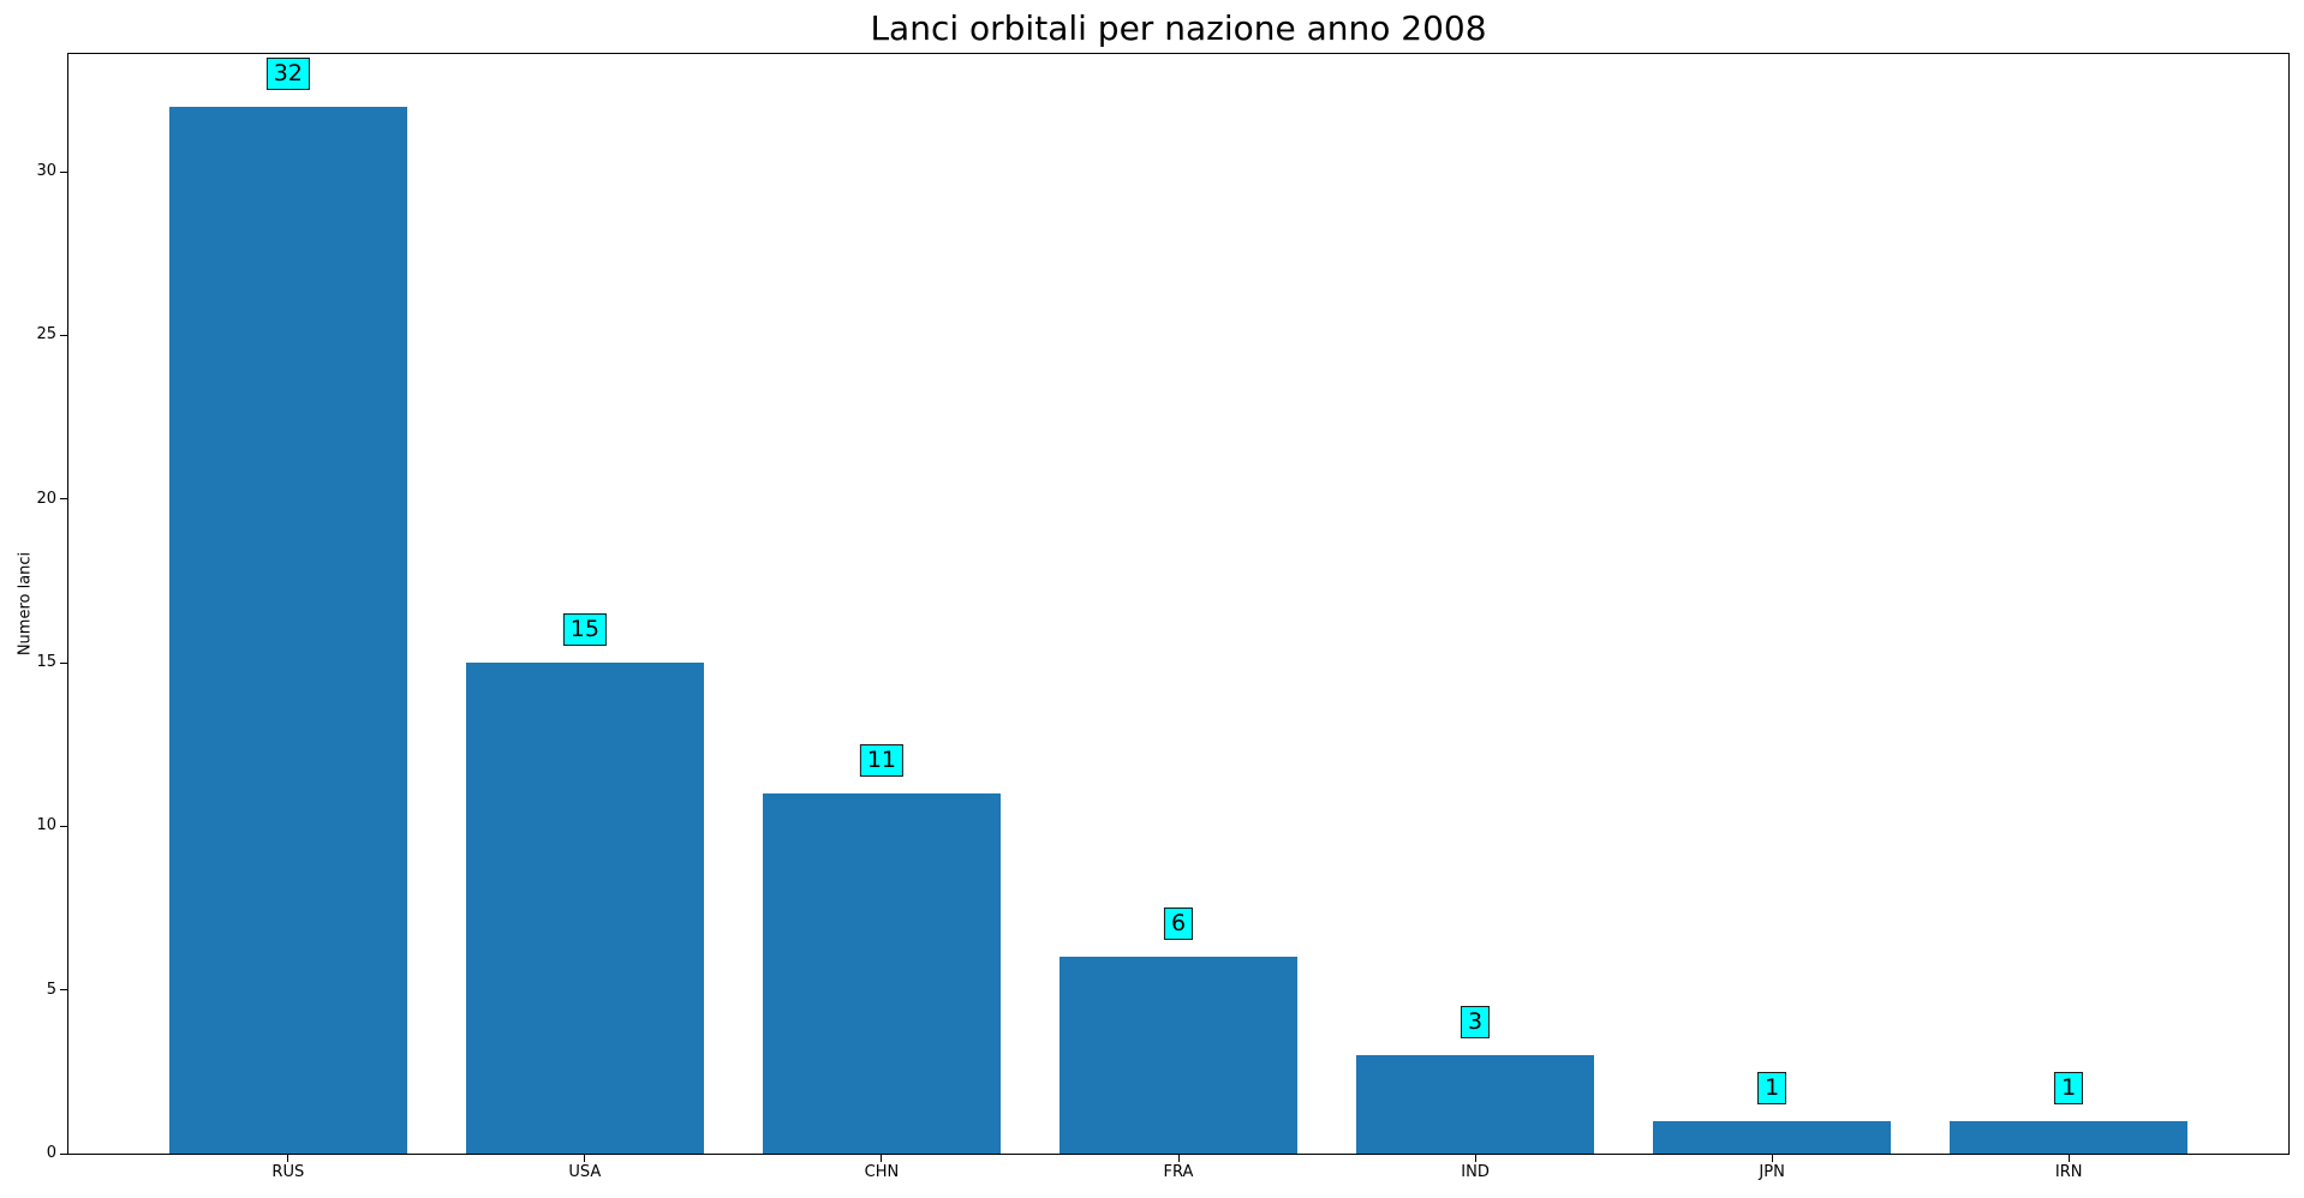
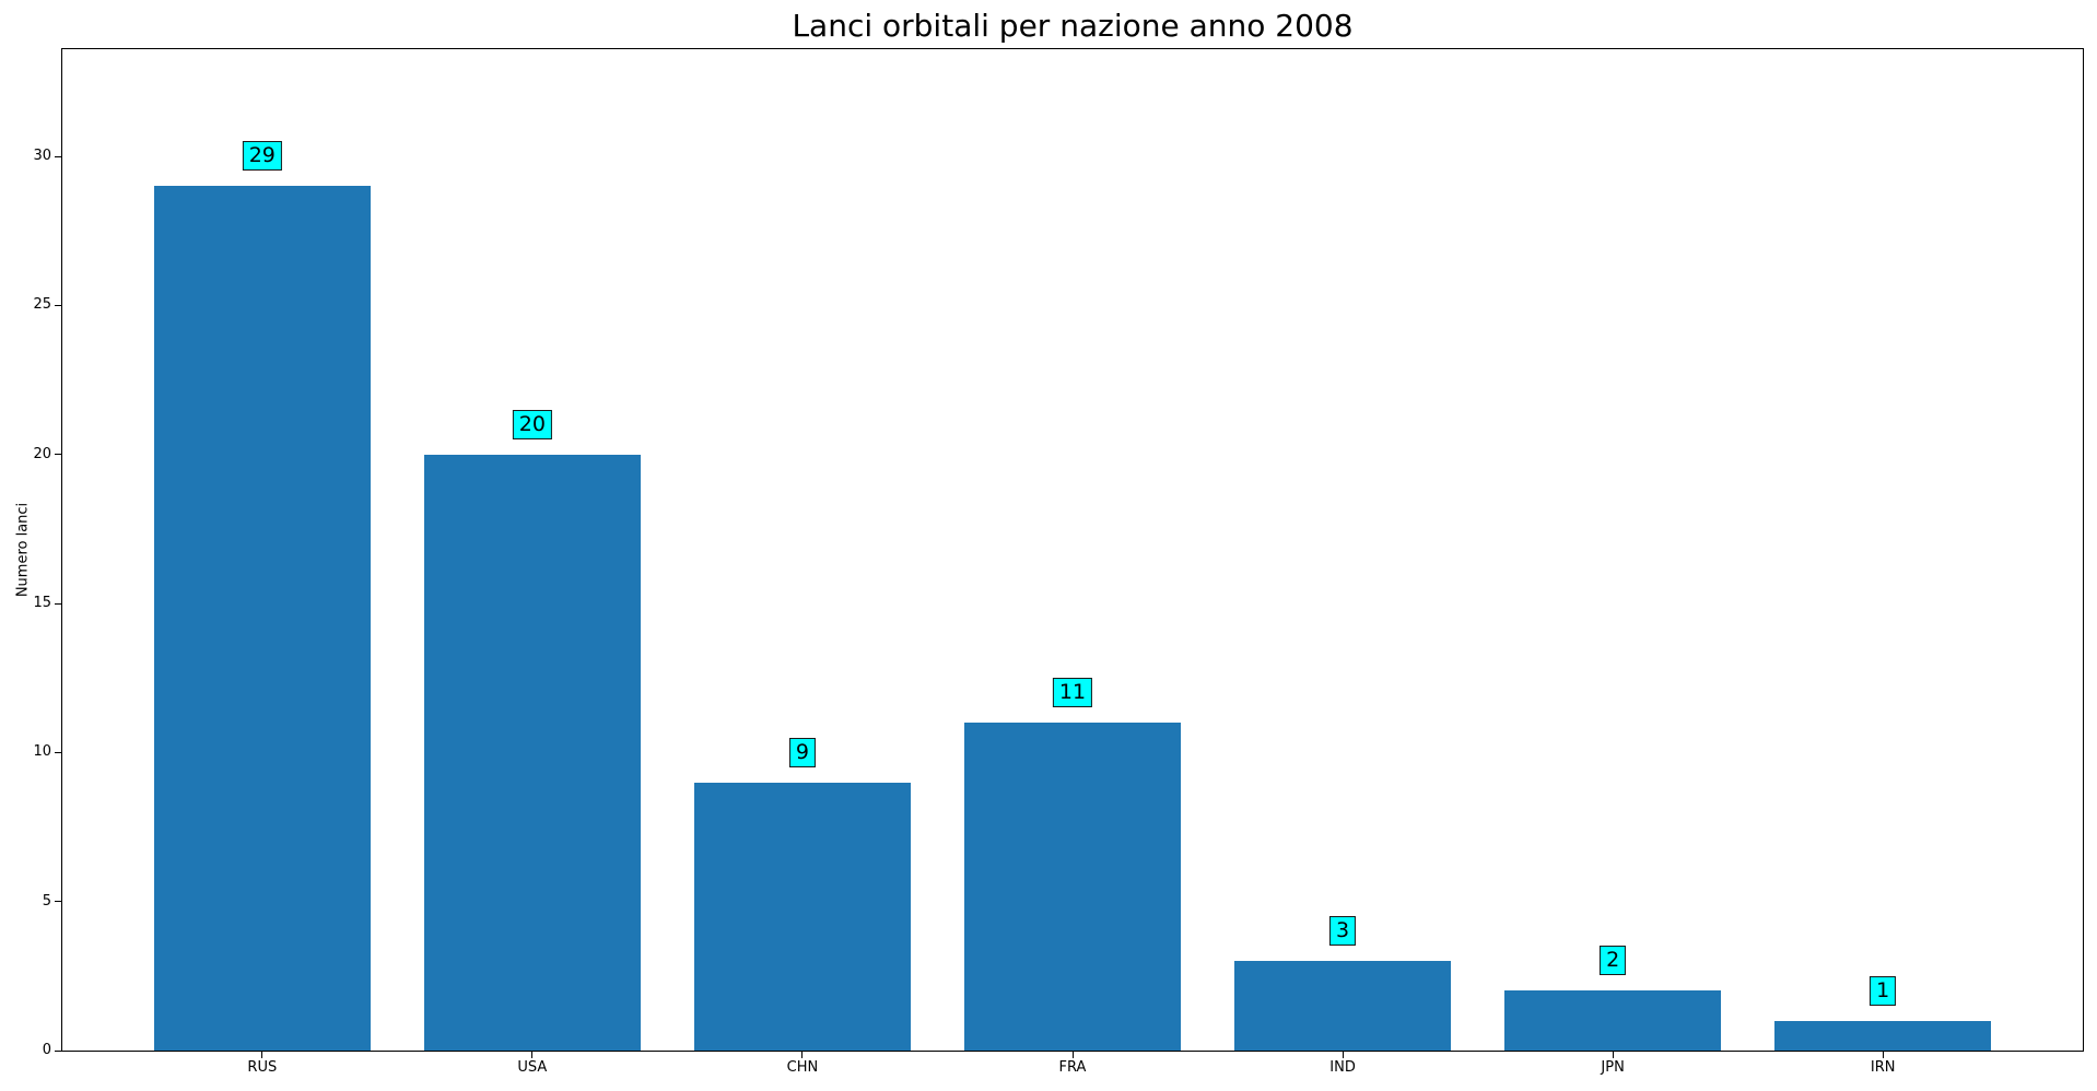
RUS: 32 -> 29
USA: 15 -> 20
CHN: 11 -> 9
FRA: 6 -> 11
JPN: 1 -> 2
